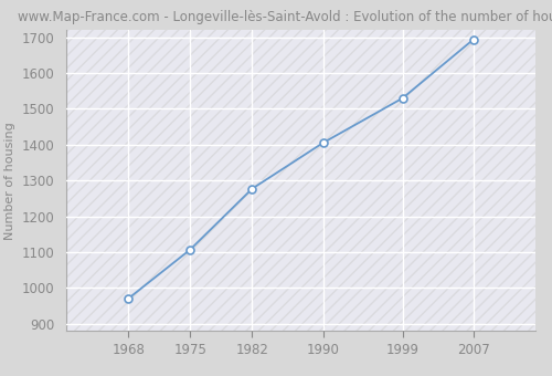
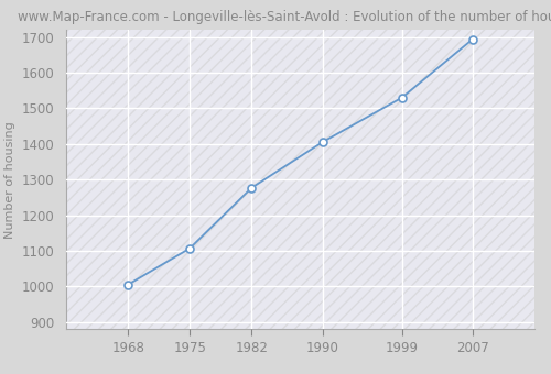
1968: 970 -> 1005
